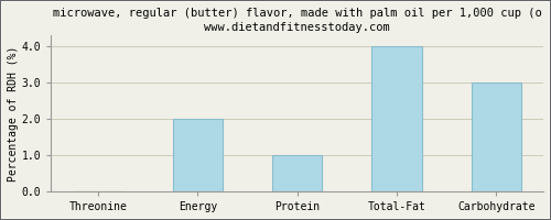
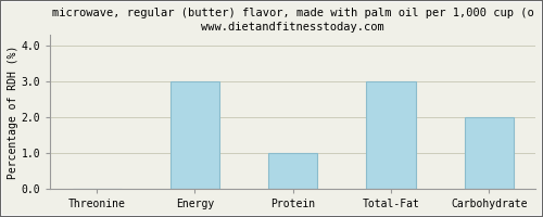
Energy: 2 -> 3
Total-Fat: 4 -> 3
Carbohydrate: 3 -> 2
